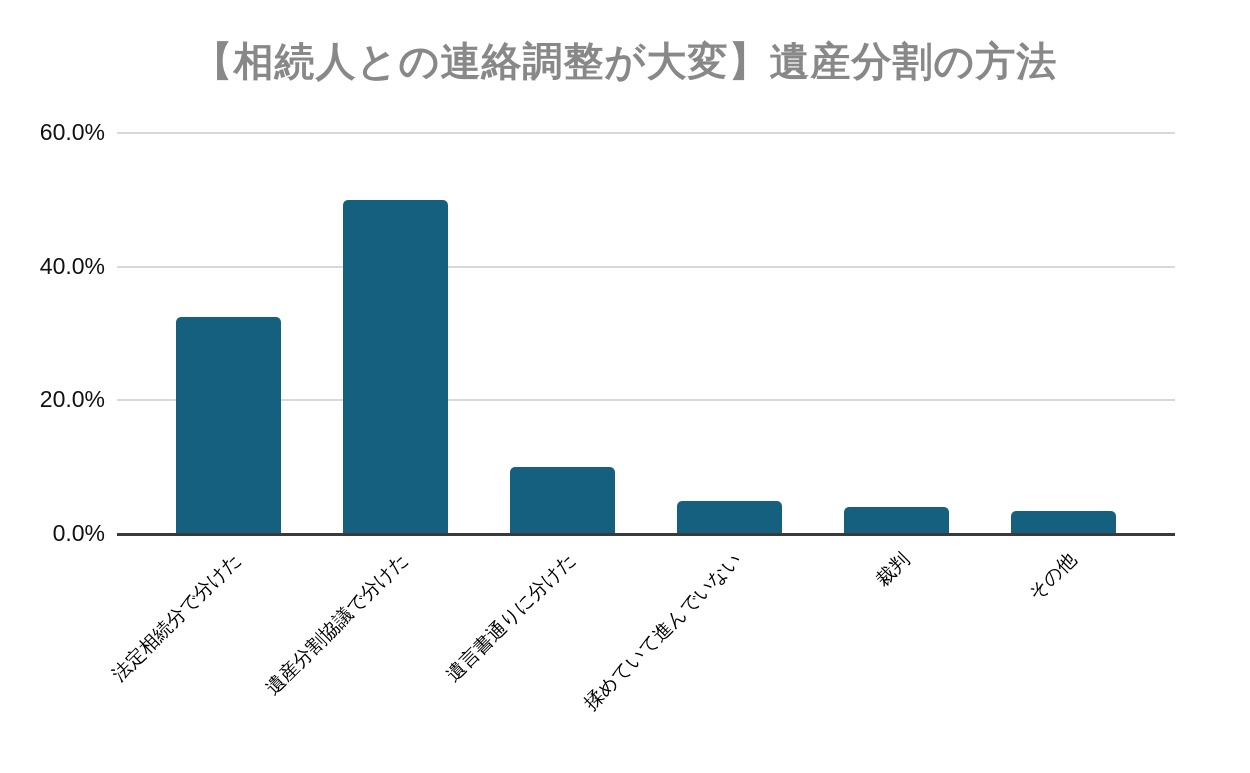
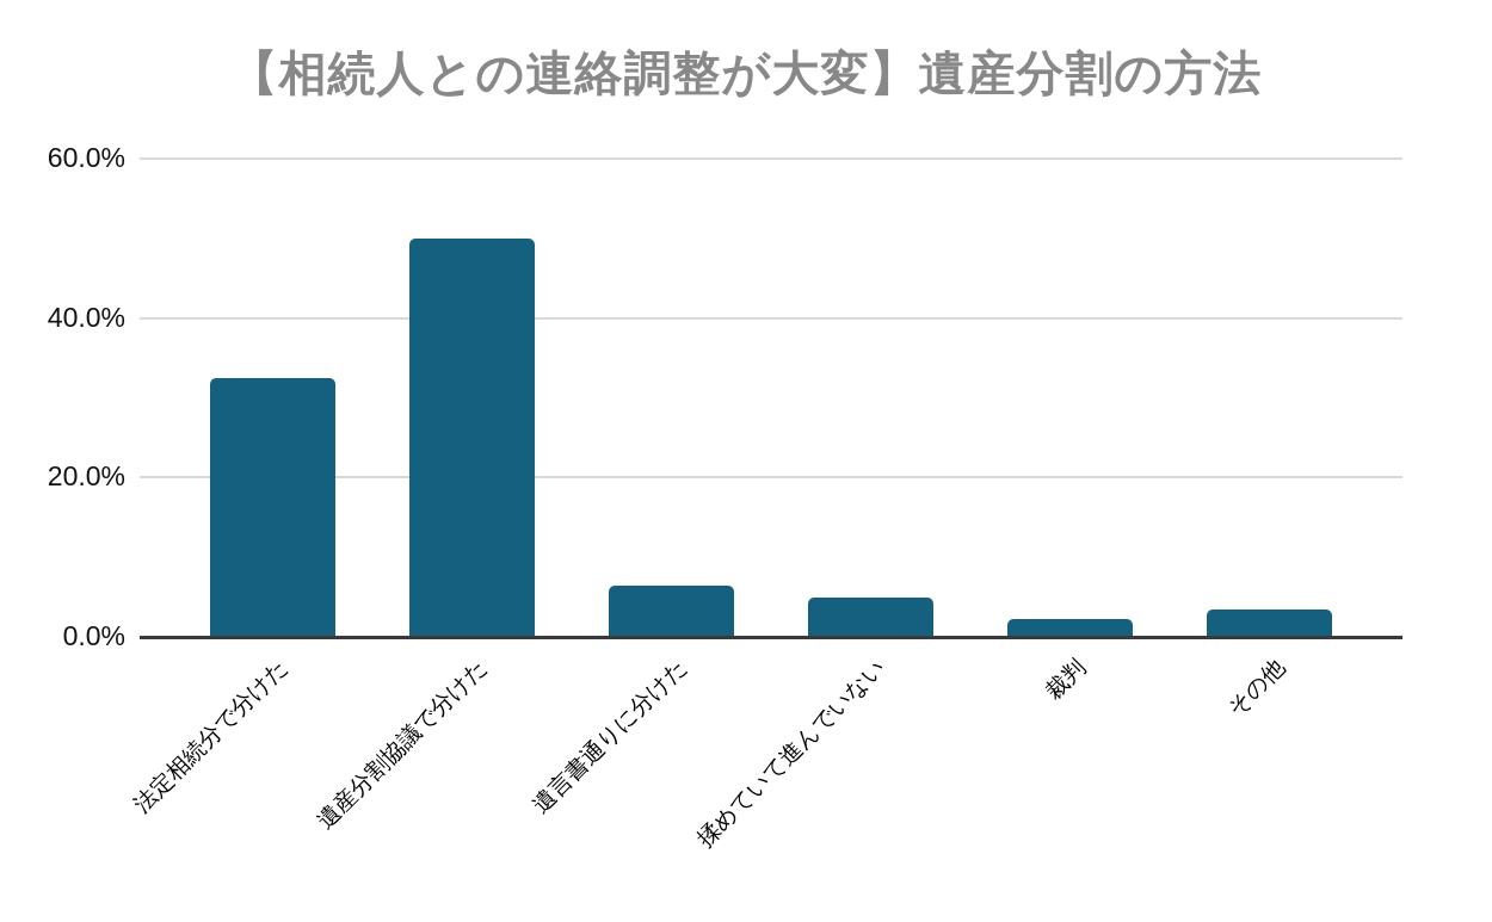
遺言書通りに分けた: 10% -> 6%
裁判: 4% -> 2%
